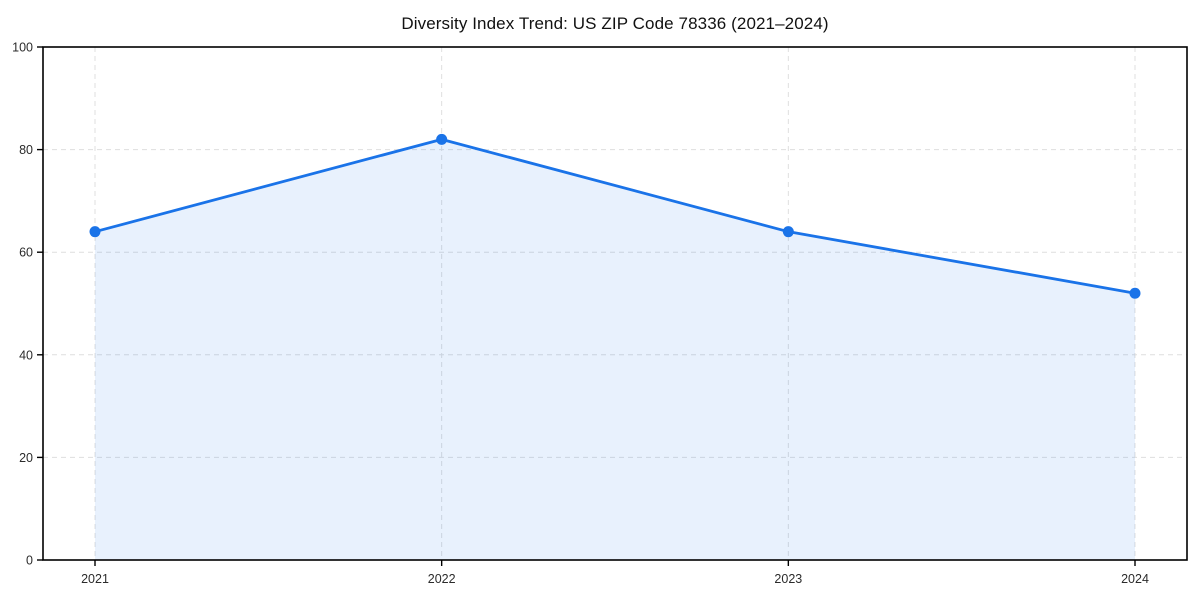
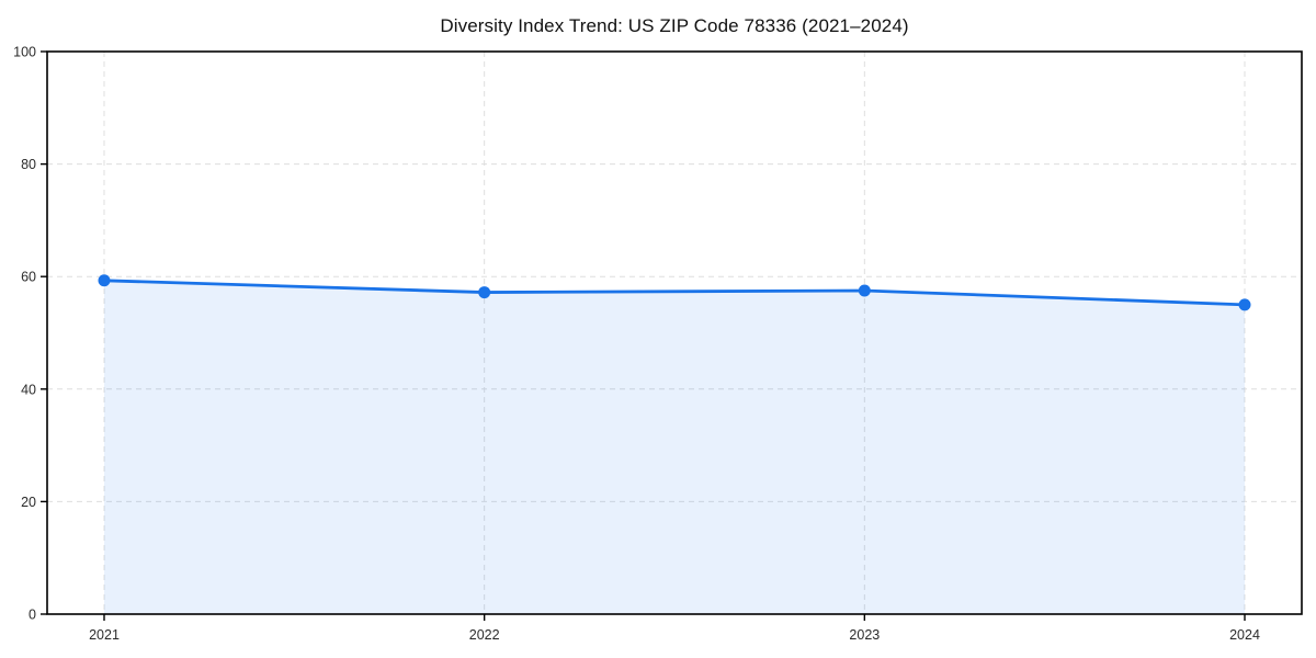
2021: 64 -> 59
2022: 82 -> 57
2023: 64 -> 58
2024: 52 -> 55
